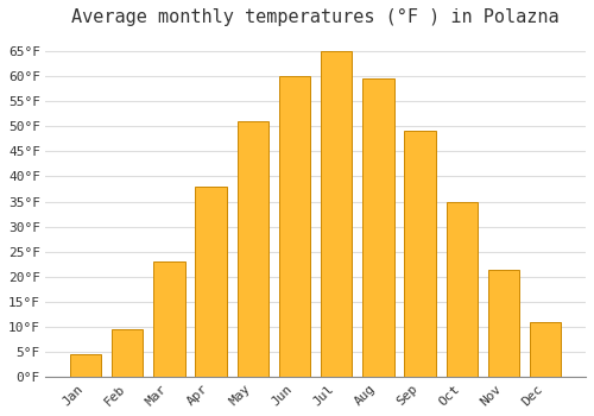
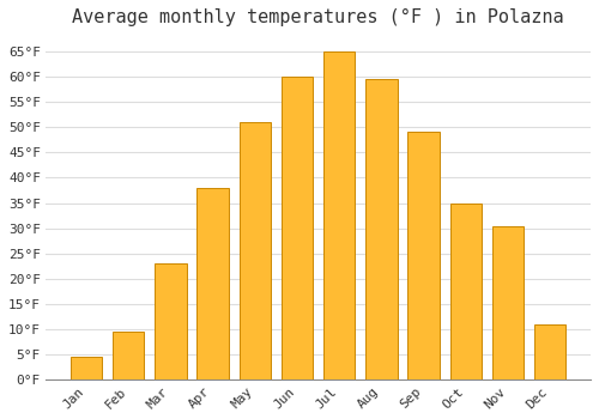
Nov: 21.5°F -> 30.5°F
